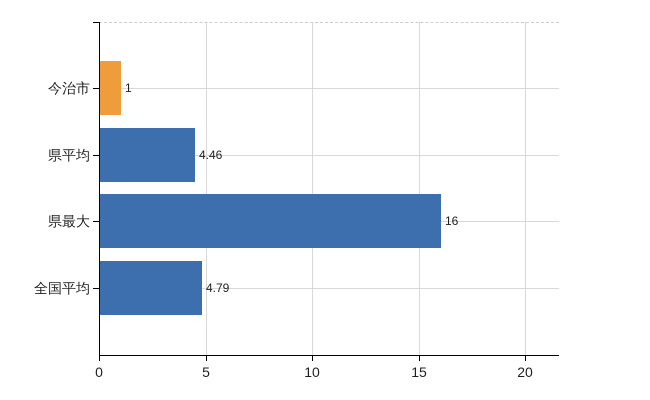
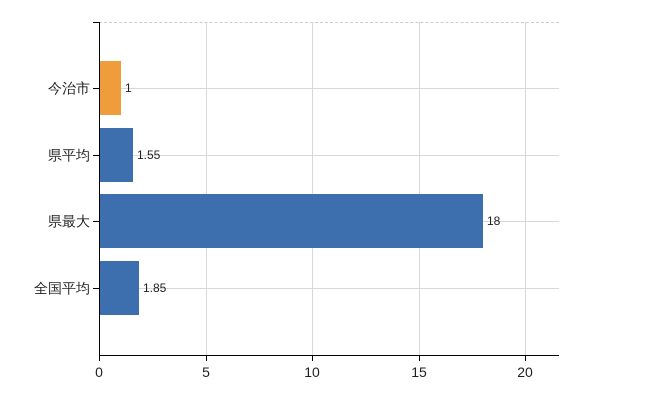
県平均: 4.46 -> 1.55
県最大: 16 -> 18
全国平均: 4.79 -> 1.85
